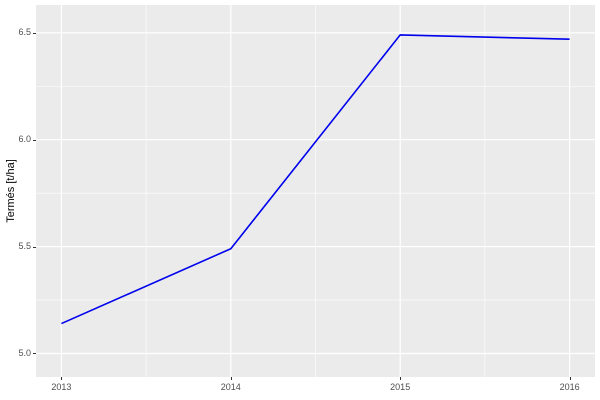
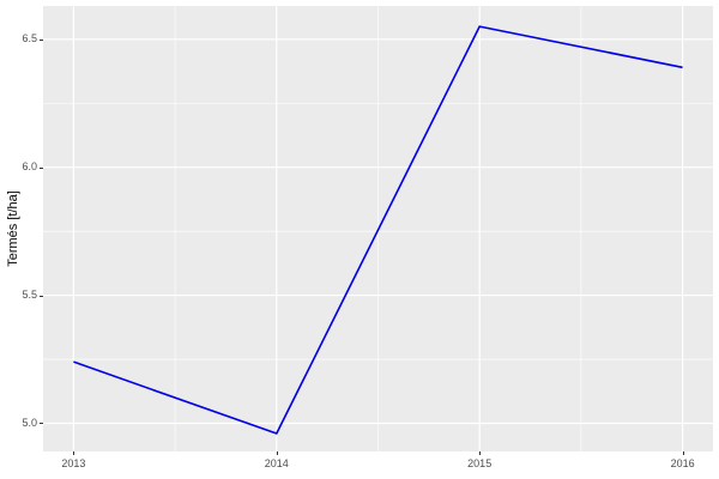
2013: 5.14 -> 5.24
2014: 5.49 -> 4.96
2015: 6.49 -> 6.55
2016: 6.47 -> 6.39
